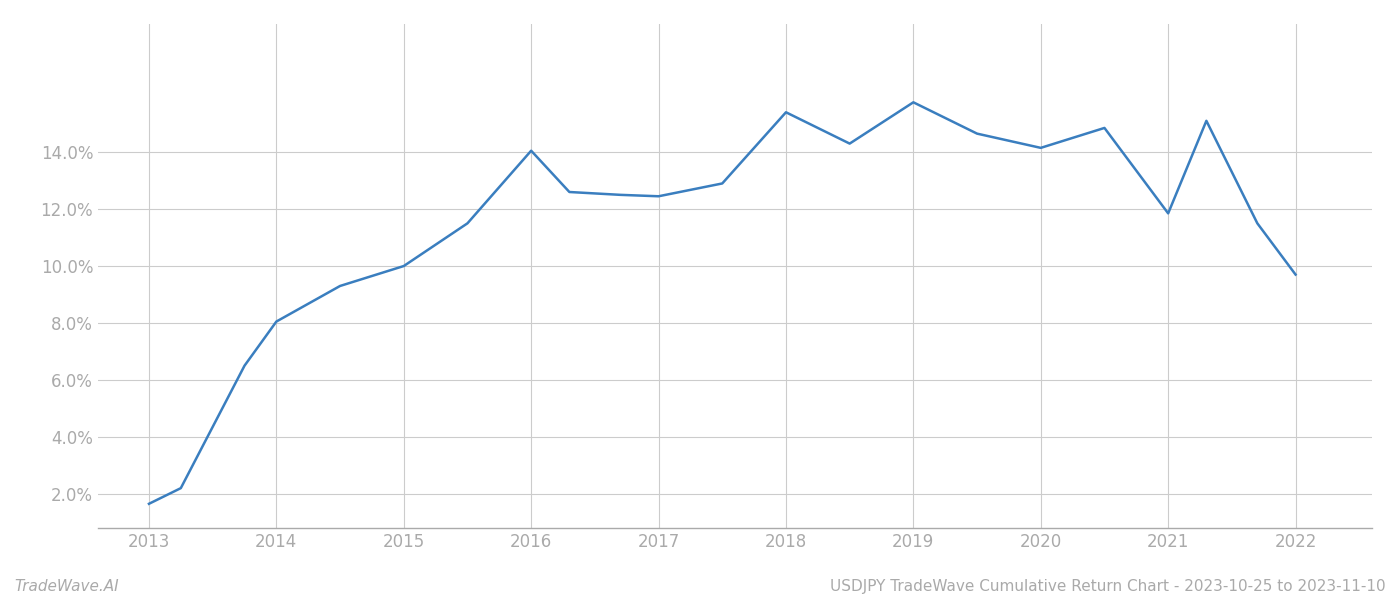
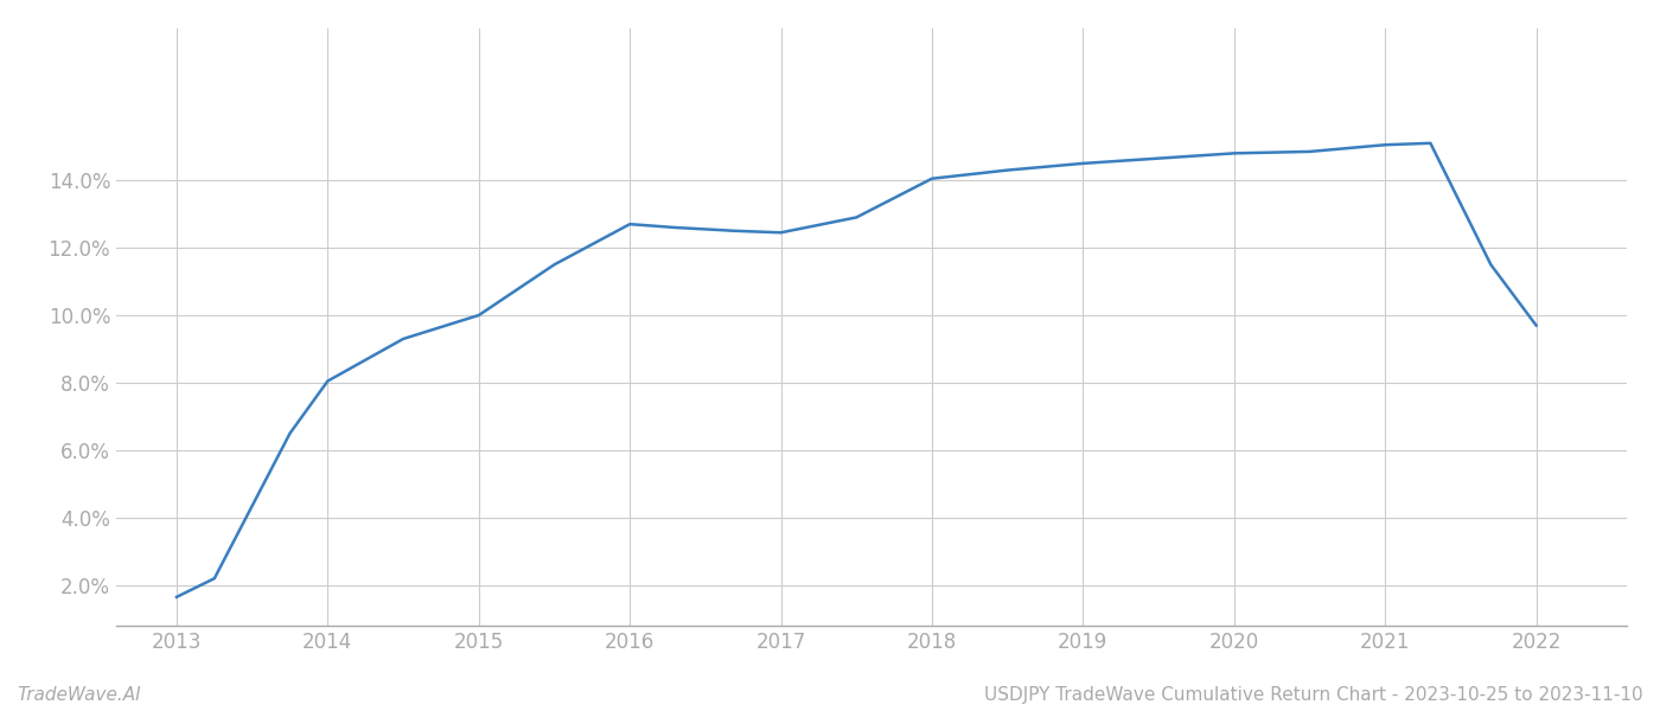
2016: 14.05% -> 12.70%
2018: 15.40% -> 14.05%
2019: 15.75% -> 14.50%
2020: 14.15% -> 14.80%
2021: 11.85% -> 15.05%
